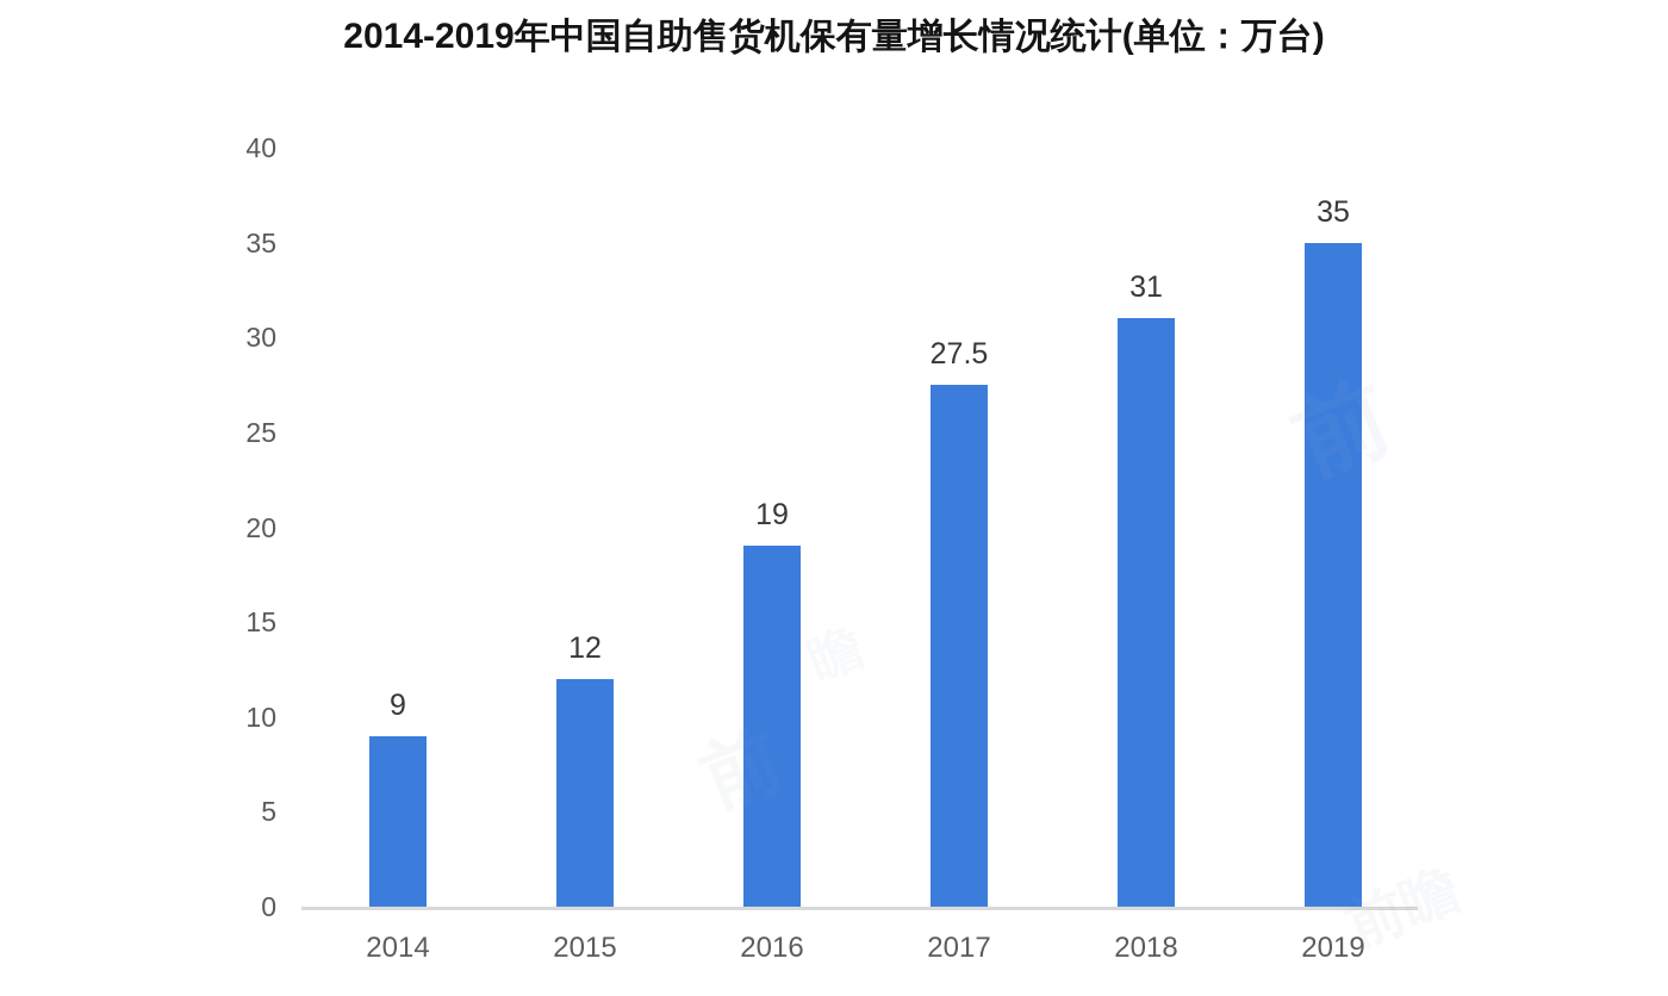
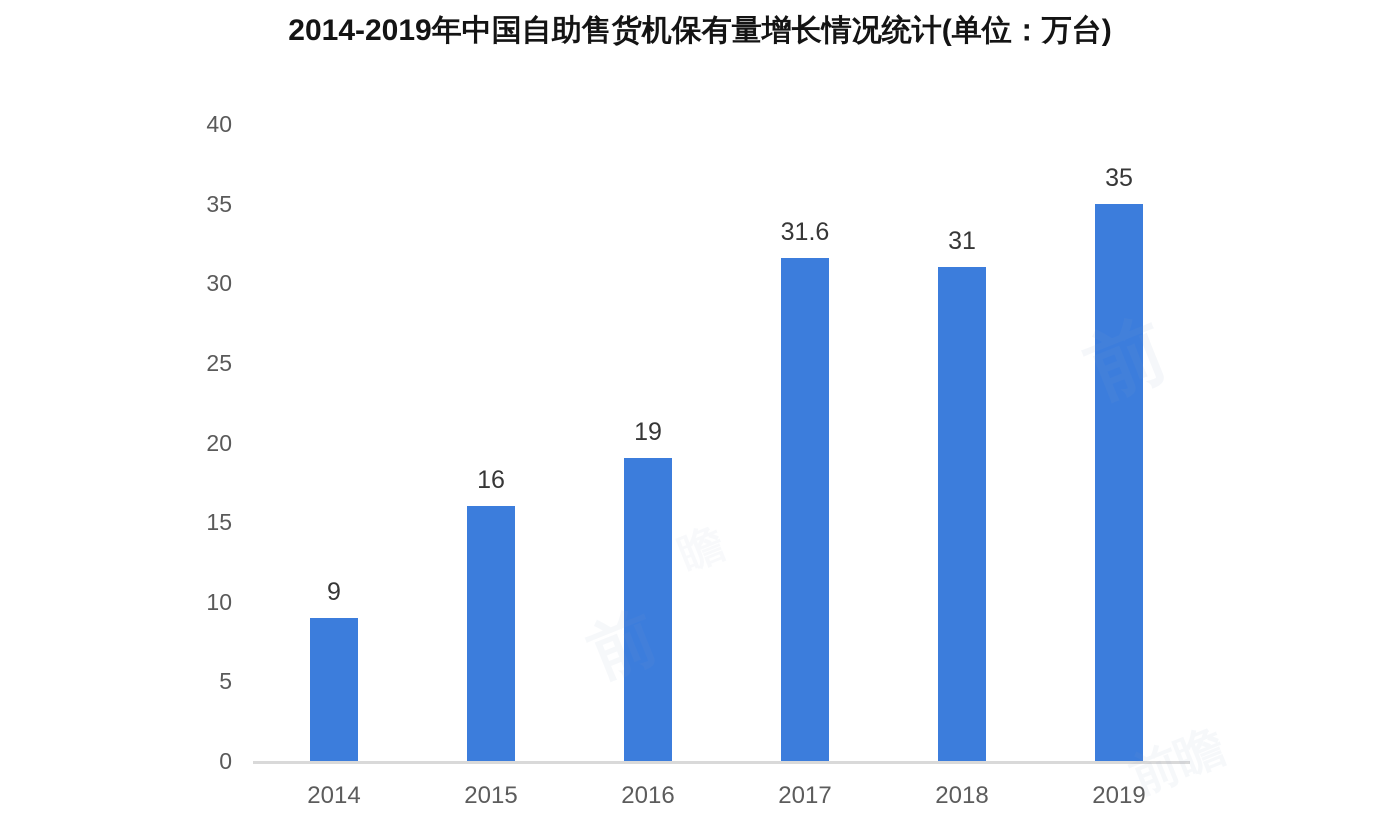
2015: 12 -> 16
2017: 27.5 -> 31.6
